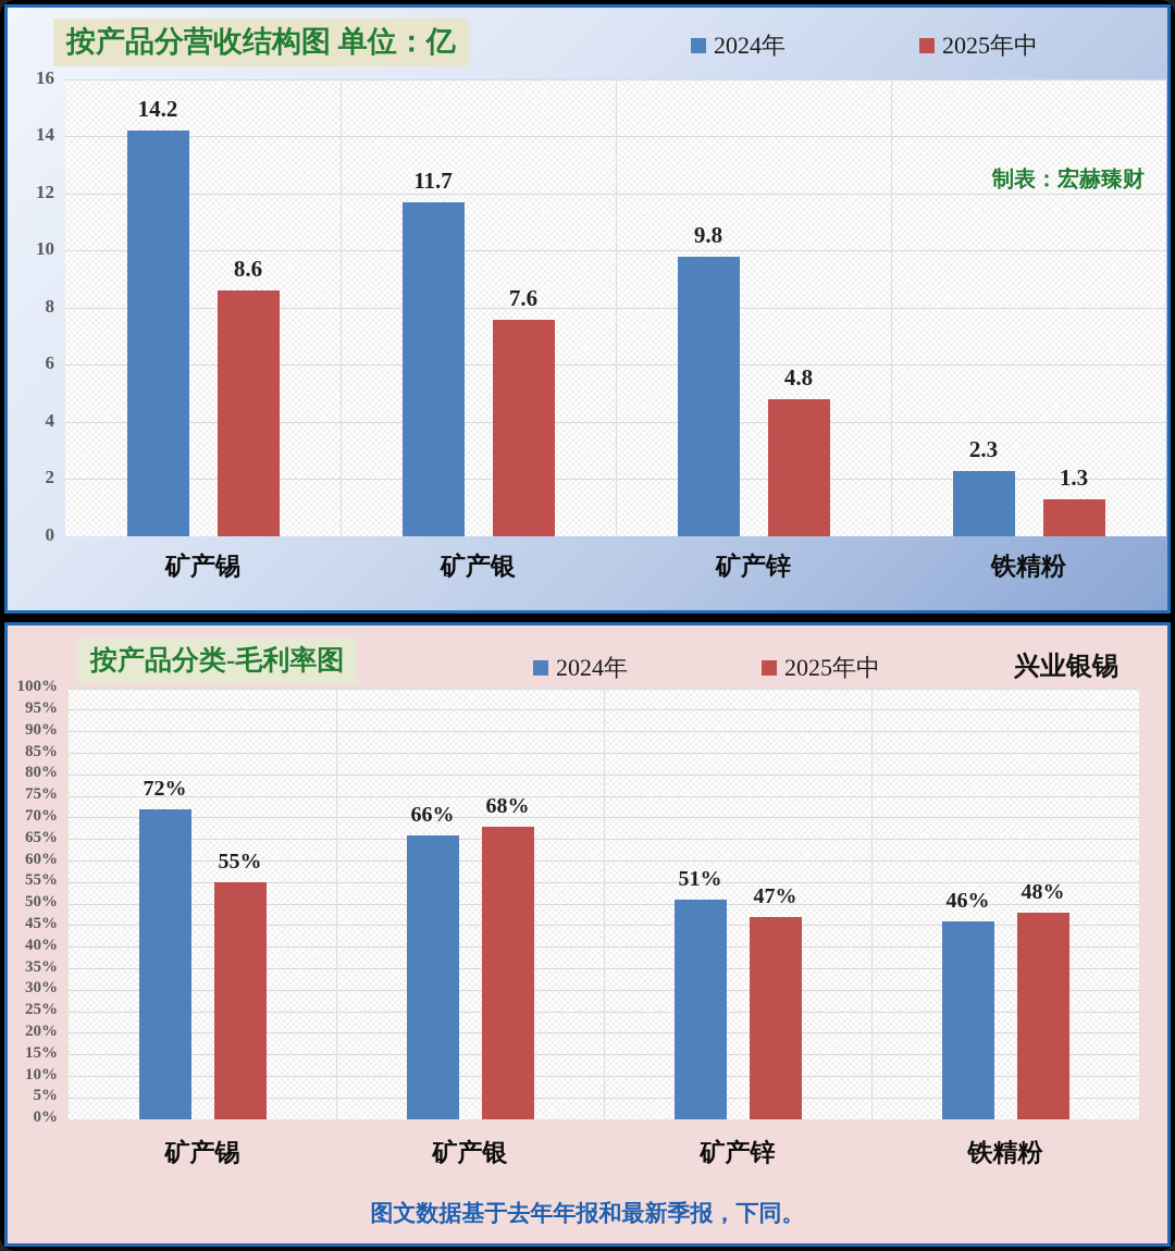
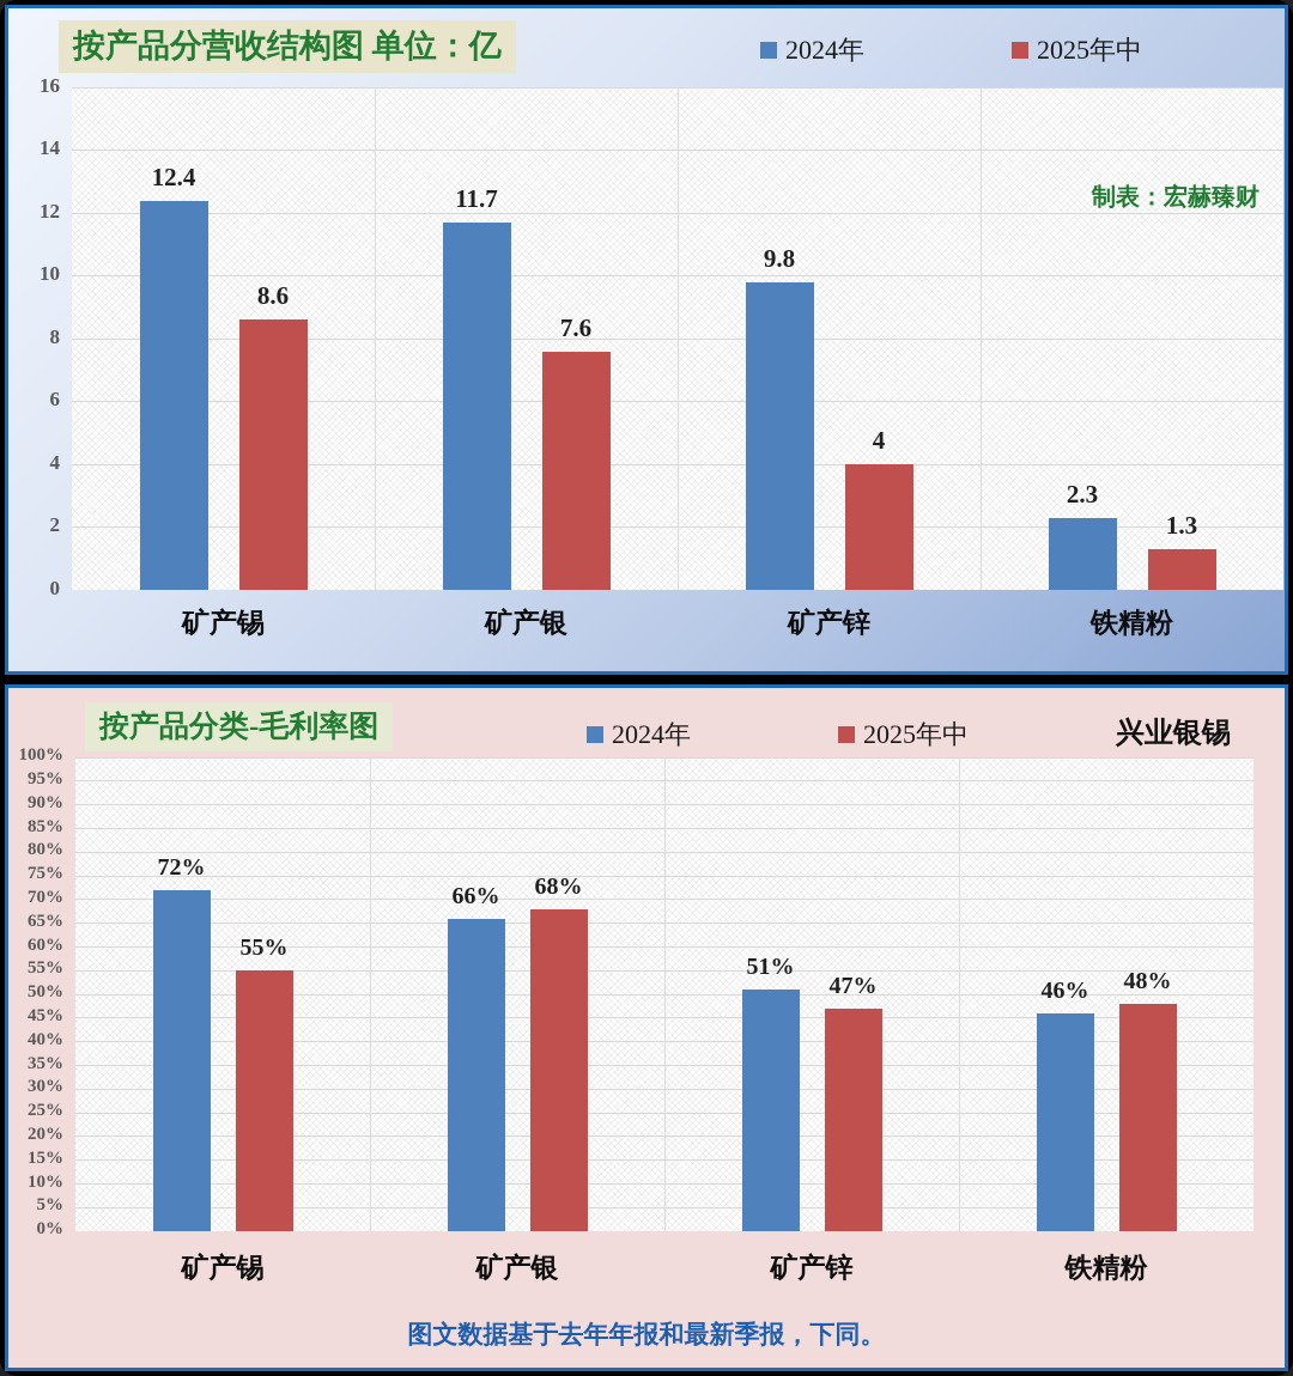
按产品分营收结构图 单位：亿/2024年/矿产锡: 14.2 -> 12.4
按产品分营收结构图 单位：亿/2025年中/矿产锌: 4.8 -> 4
